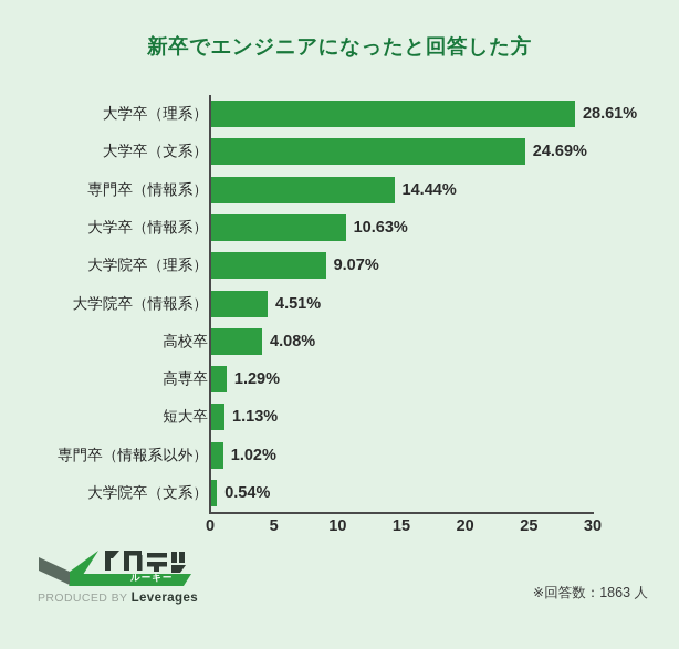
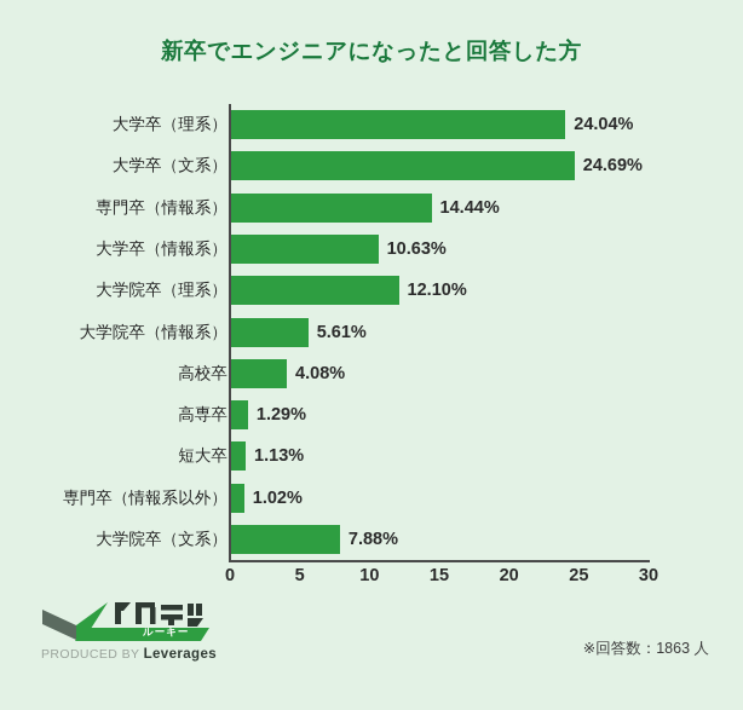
大学卒（理系）: 28.61% -> 24.04%
大学院卒（理系）: 9.07% -> 12.10%
大学院卒（情報系）: 4.51% -> 5.61%
大学院卒（文系）: 0.54% -> 7.88%
